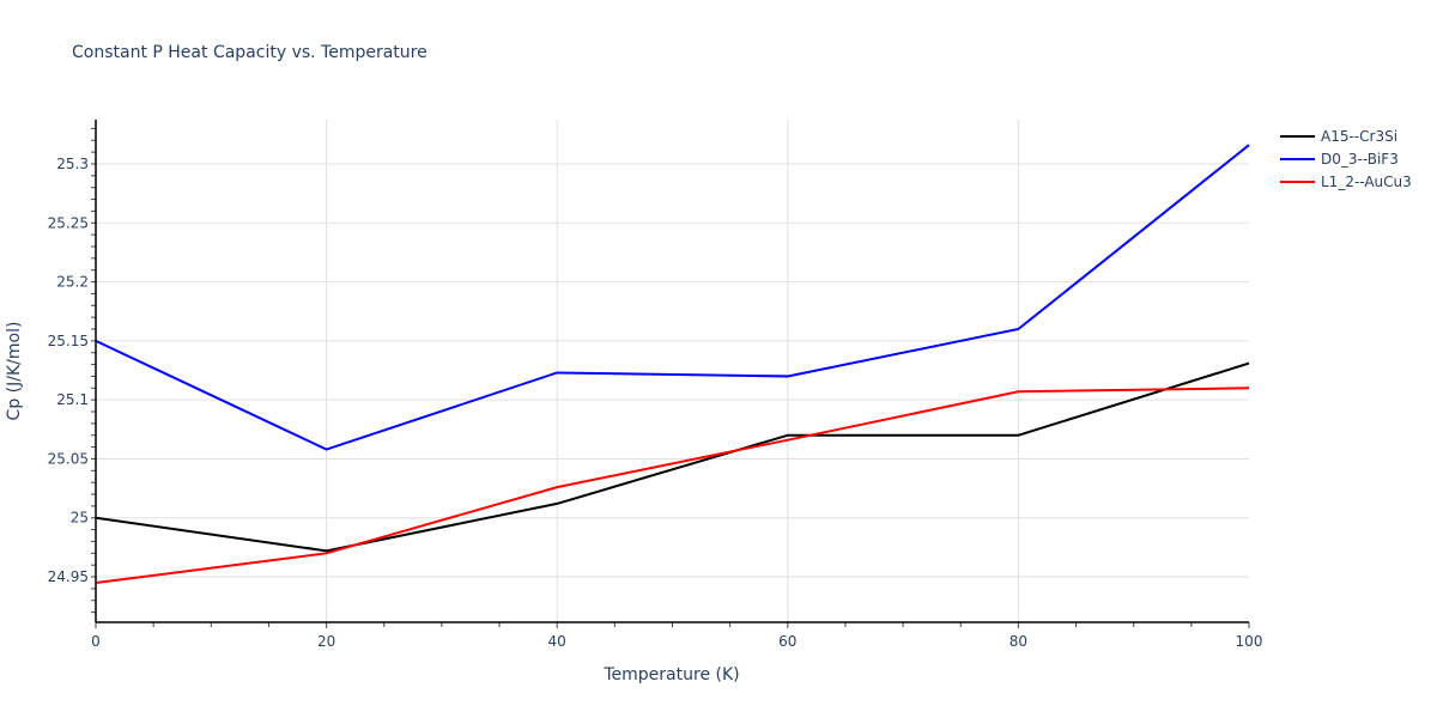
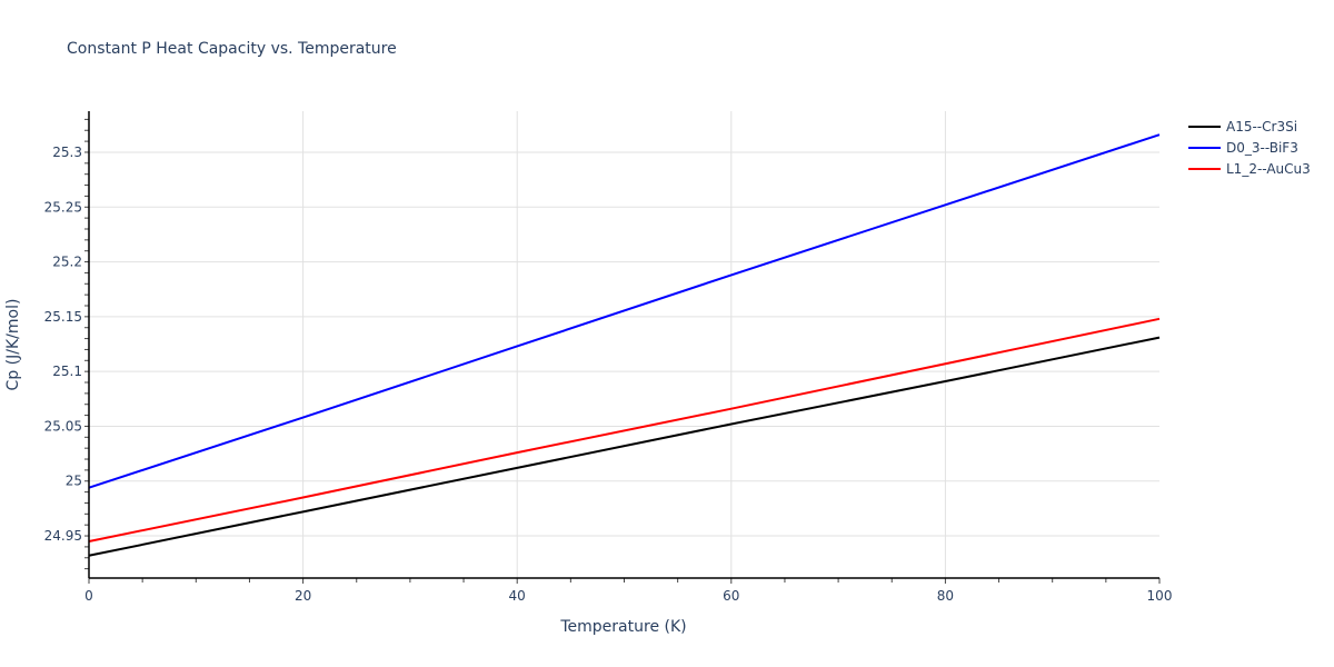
A15--Cr3Si/0: 25.00 -> 24.93
D0_3--BiF3/0: 25.15 -> 24.99
L1_2--AuCu3/20: 24.97 -> 24.98
A15--Cr3Si/60: 25.07 -> 25.05
D0_3--BiF3/60: 25.12 -> 25.19
A15--Cr3Si/80: 25.07 -> 25.09
D0_3--BiF3/80: 25.16 -> 25.25
L1_2--AuCu3/100: 25.11 -> 25.15
